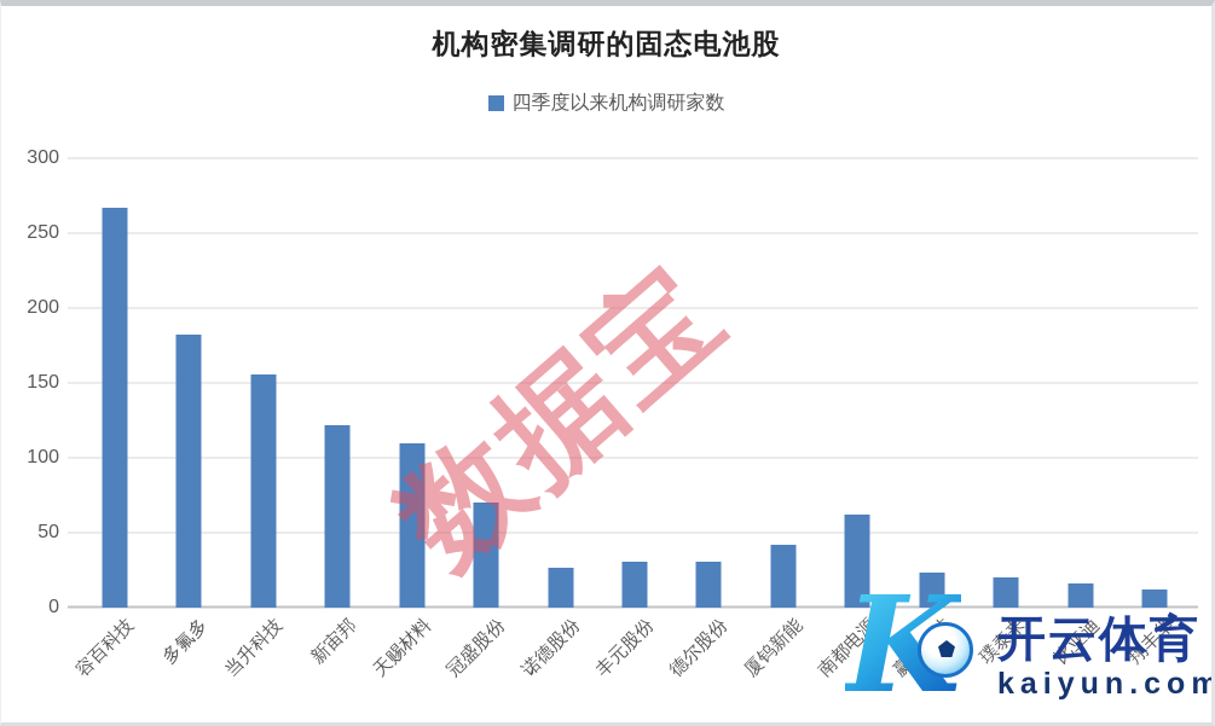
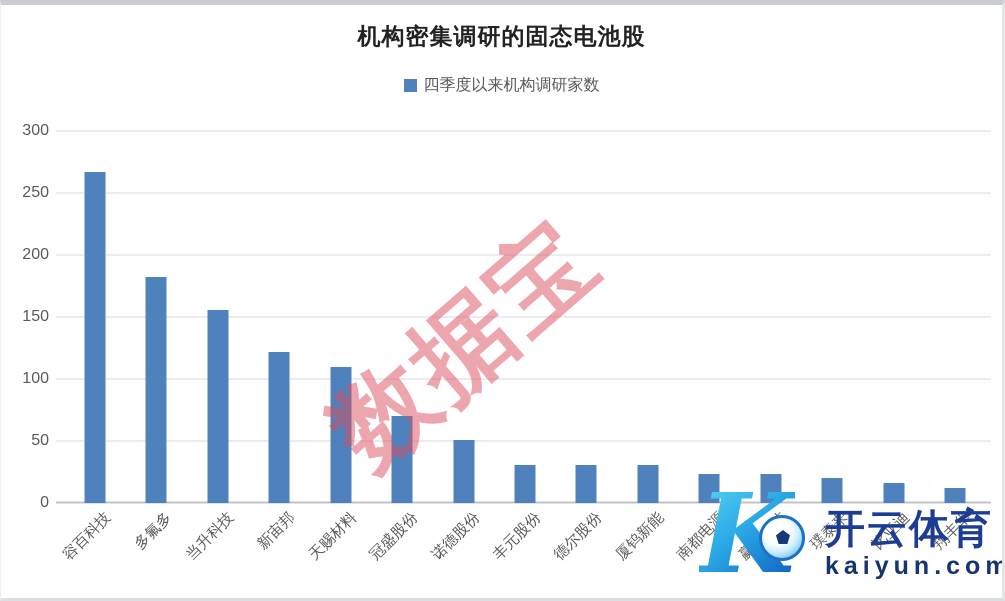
诺德股份: 27 -> 51
厦钨新能: 42 -> 31
南都电源: 62 -> 23
